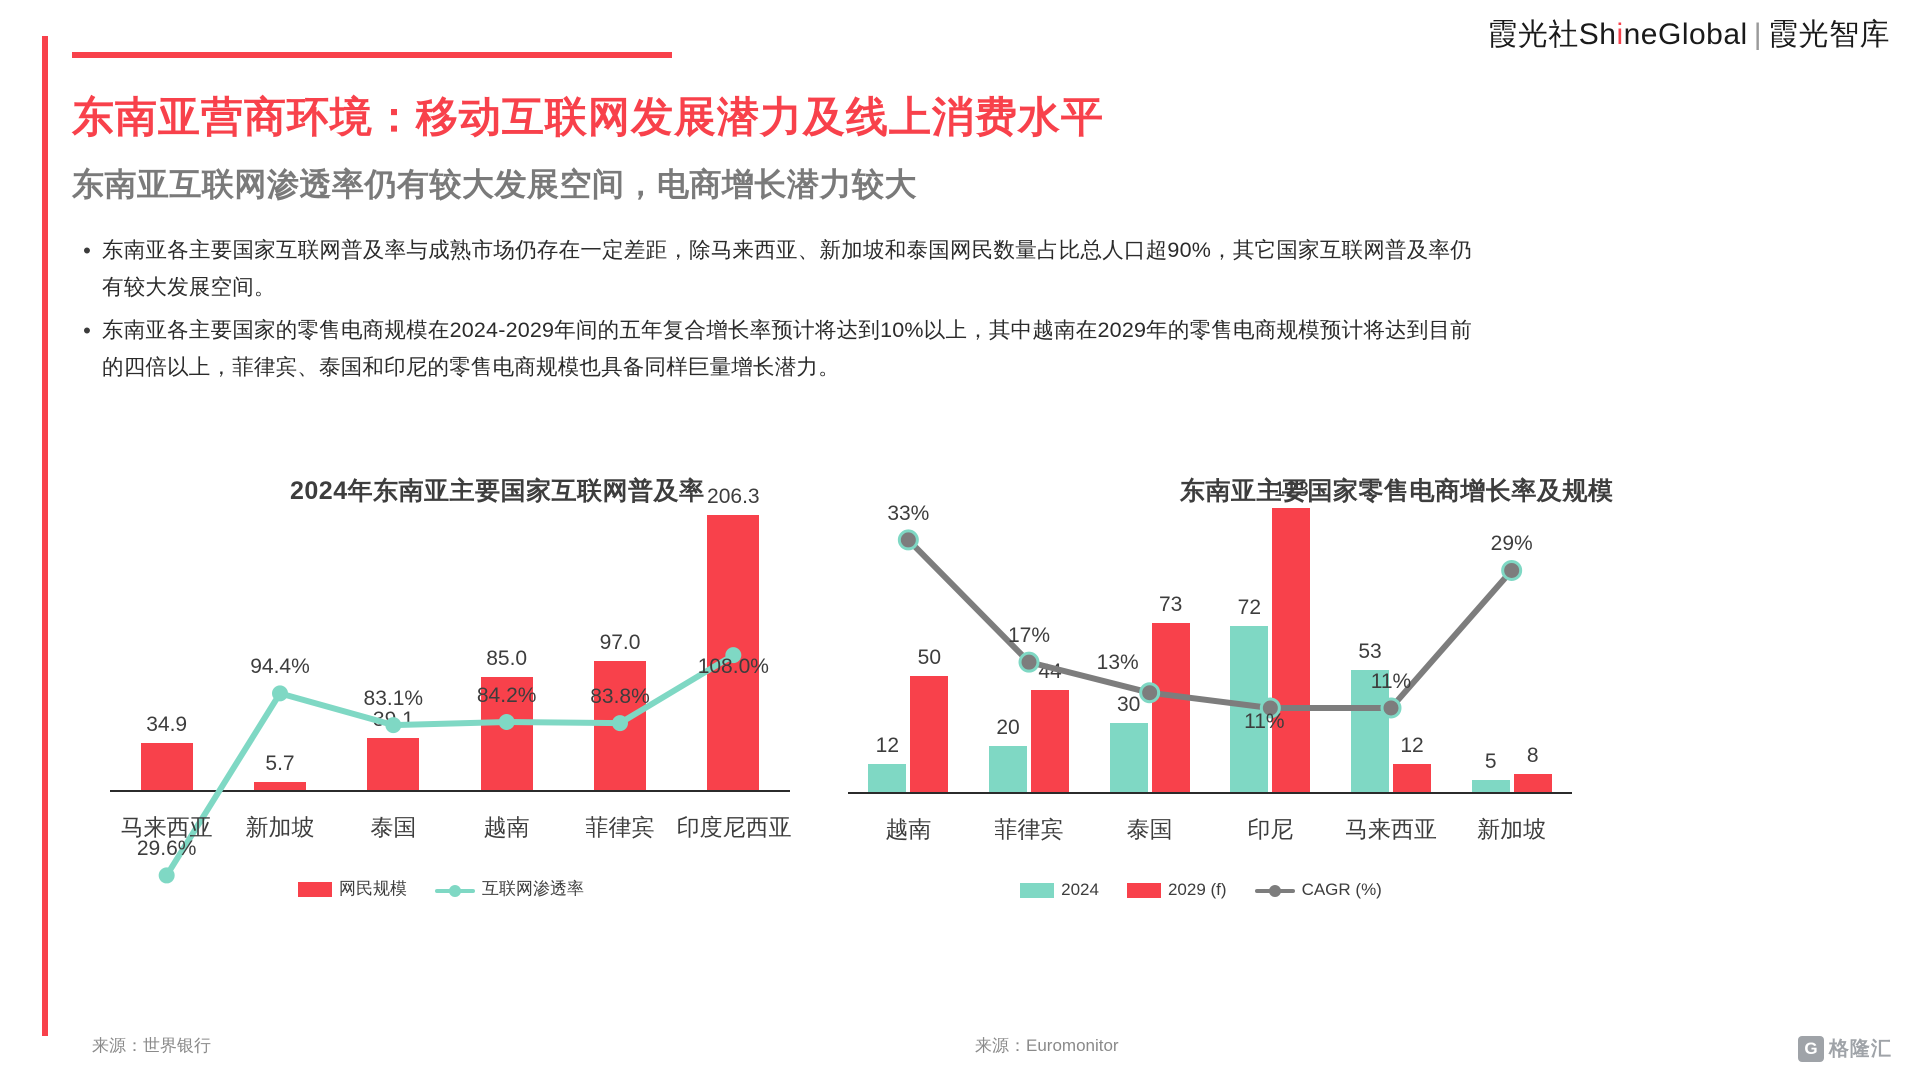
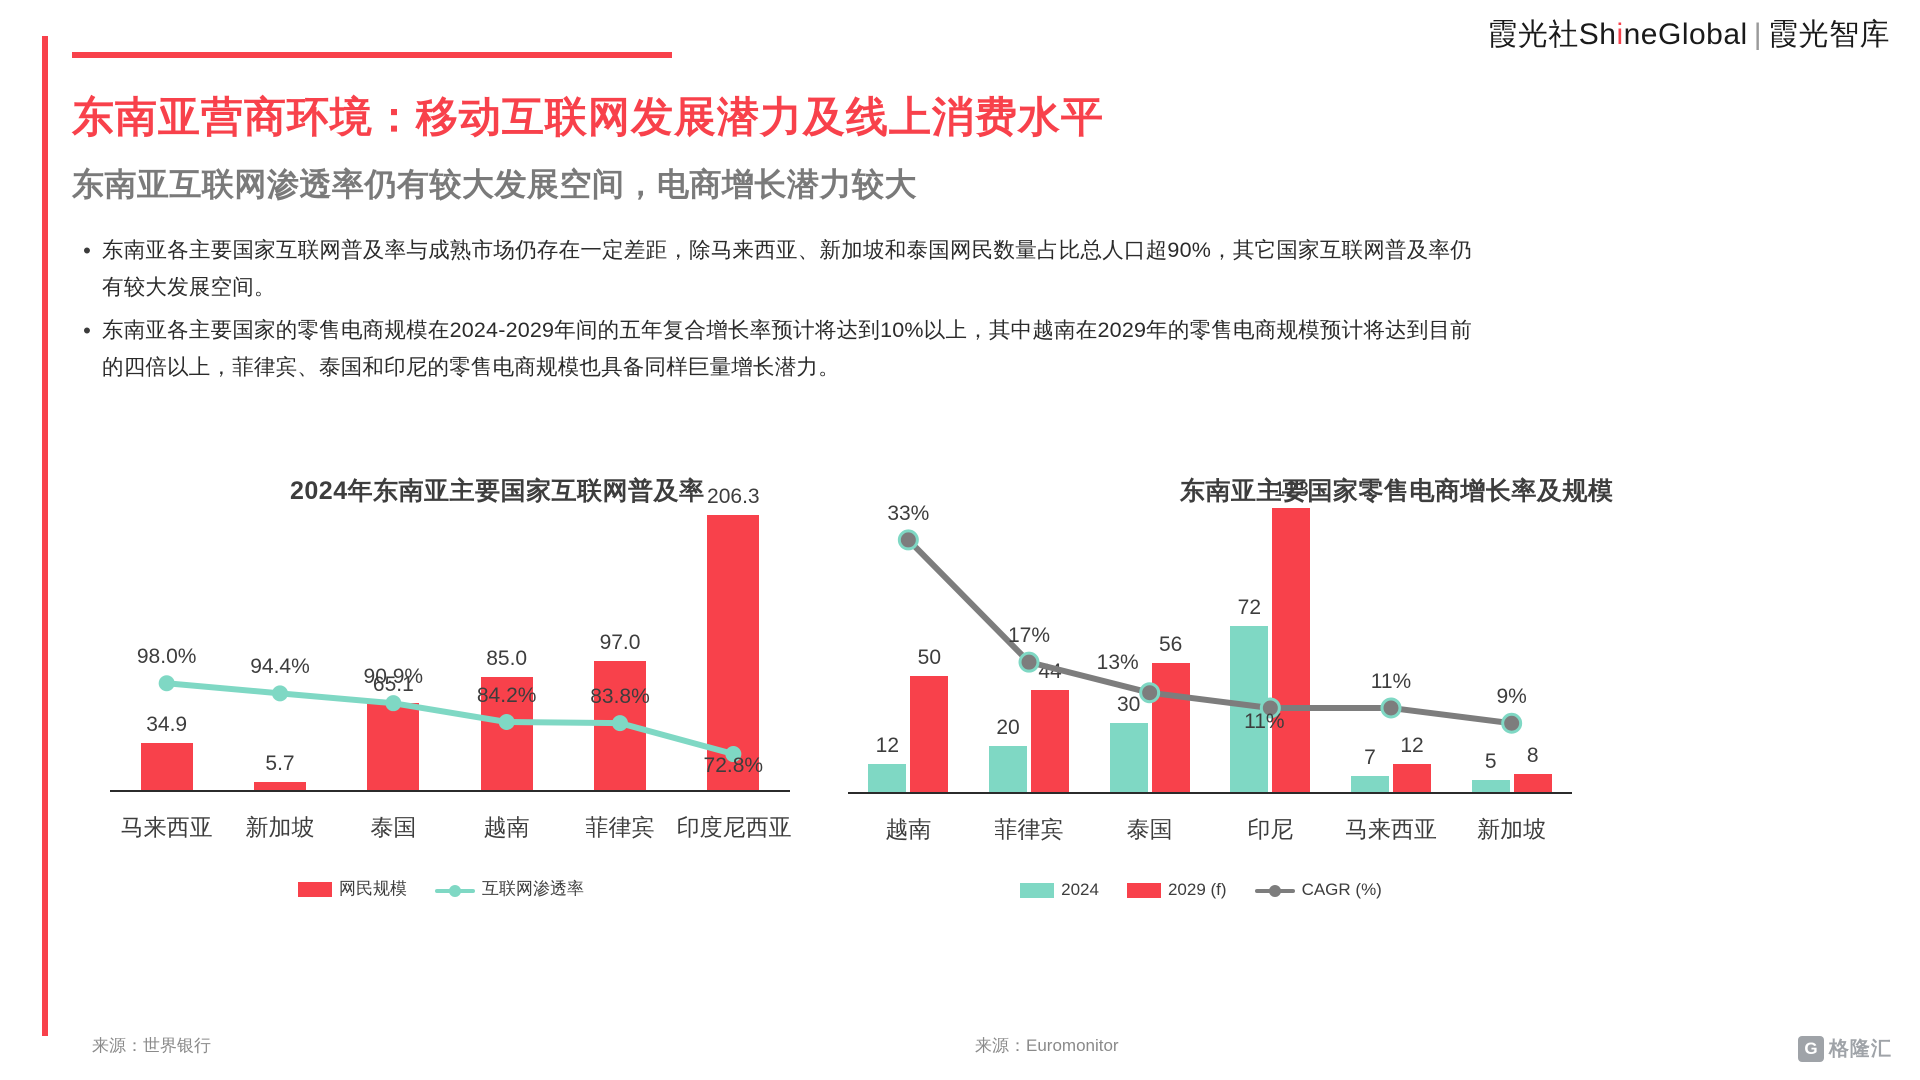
2024年东南亚主要国家互联网普及率/互联网渗透率/马来西亚: 29.6% -> 98.0%
2024年东南亚主要国家互联网普及率/网民规模/泰国: 39.1 -> 65.1
2024年东南亚主要国家互联网普及率/互联网渗透率/泰国: 83.1% -> 90.9%
2024年东南亚主要国家互联网普及率/互联网渗透率/印度尼西亚: 108.0% -> 72.8%
东南亚主要国家零售电商增长率及规模/2029 (f)/泰国: 73 -> 56
东南亚主要国家零售电商增长率及规模/2024/马来西亚: 53 -> 7
东南亚主要国家零售电商增长率及规模/CAGR (%)/新加坡: 29% -> 9%
